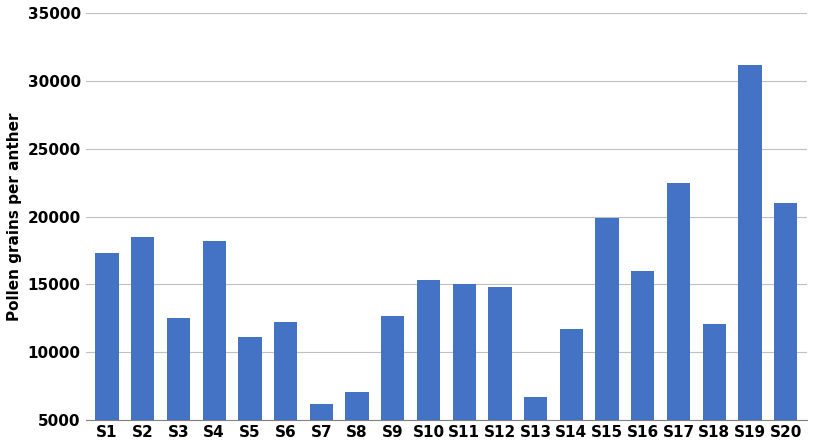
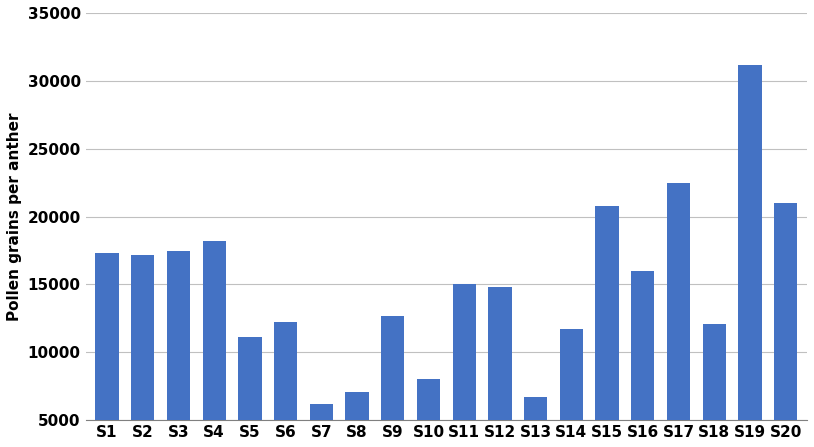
S2: 18500 -> 17200
S3: 12500 -> 17500
S10: 15300 -> 8000
S15: 19900 -> 20800
